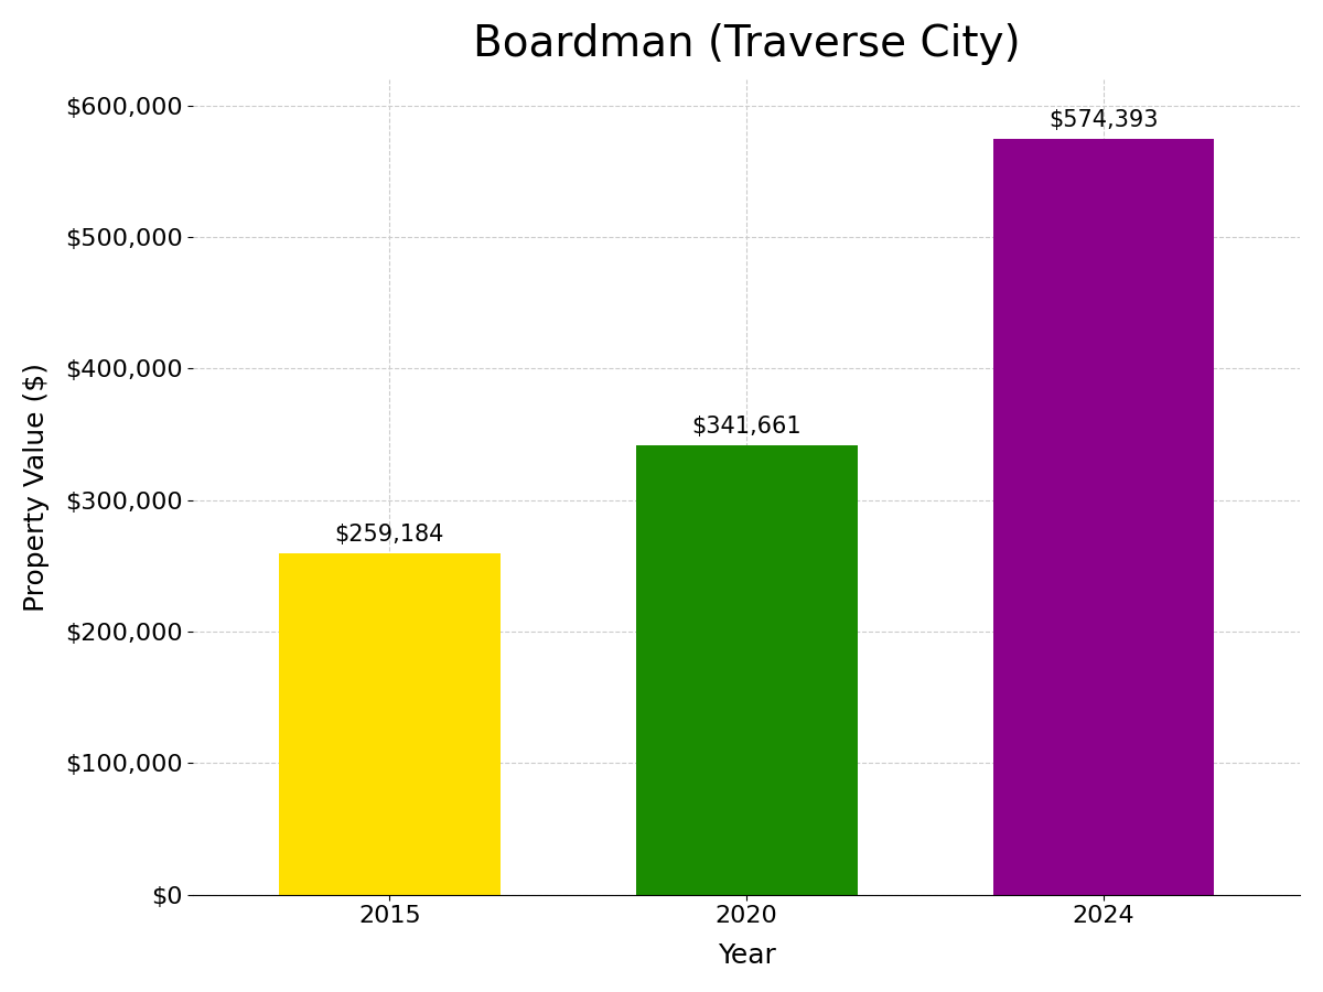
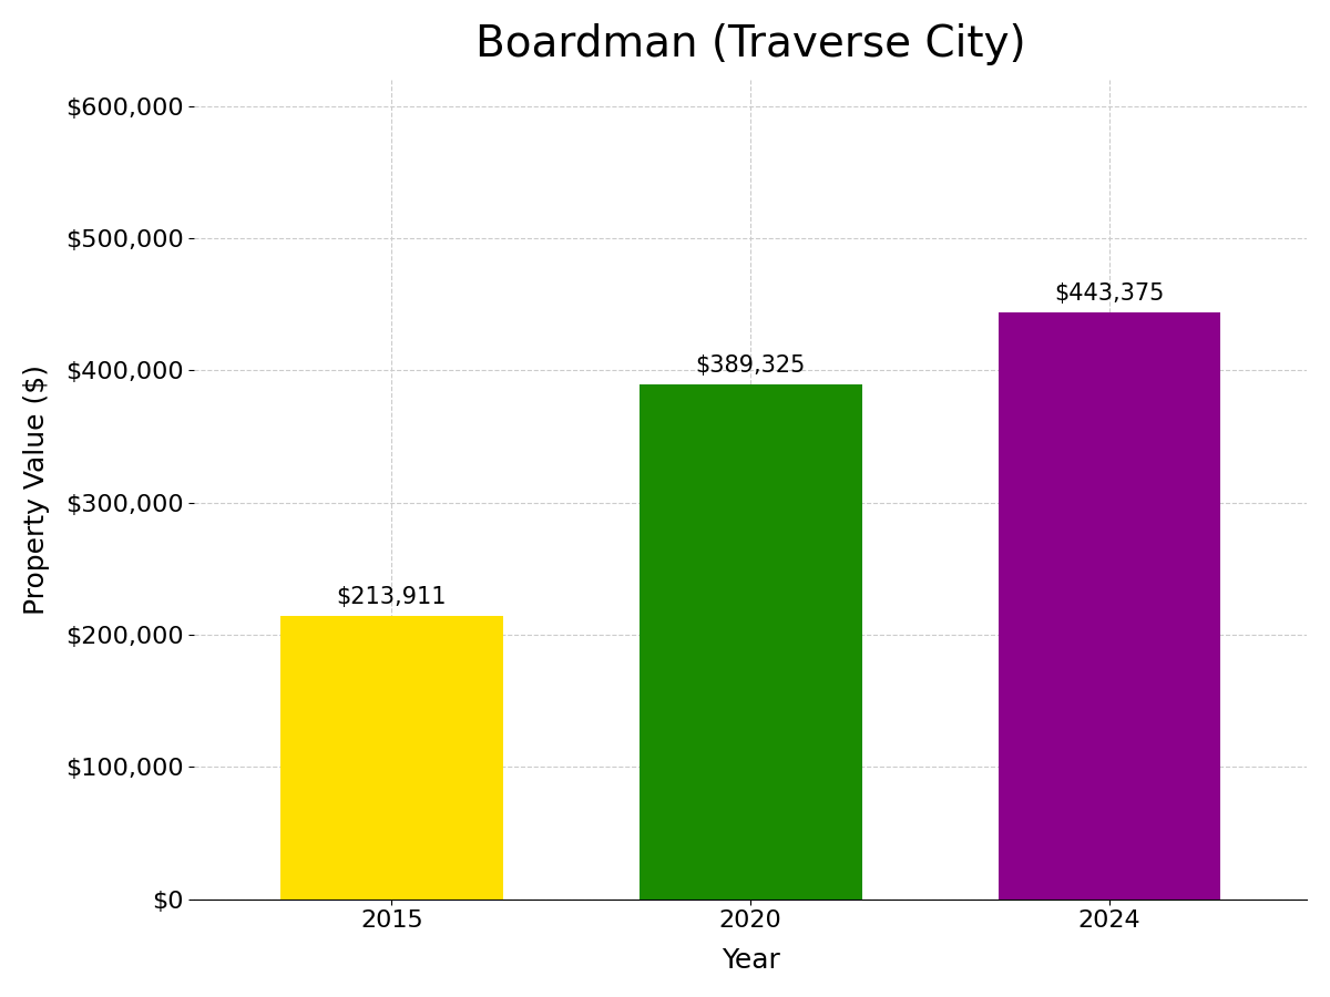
2015: $259,184 -> $213,911
2020: $341,661 -> $389,325
2024: $574,393 -> $443,375
